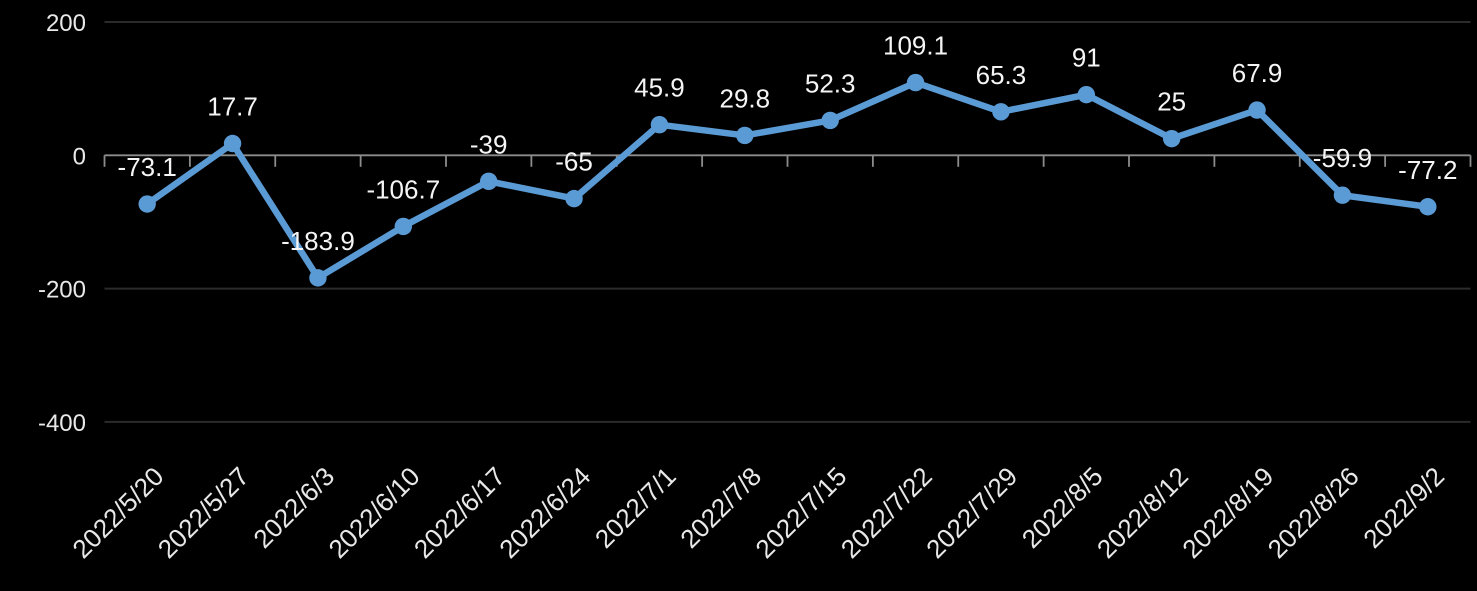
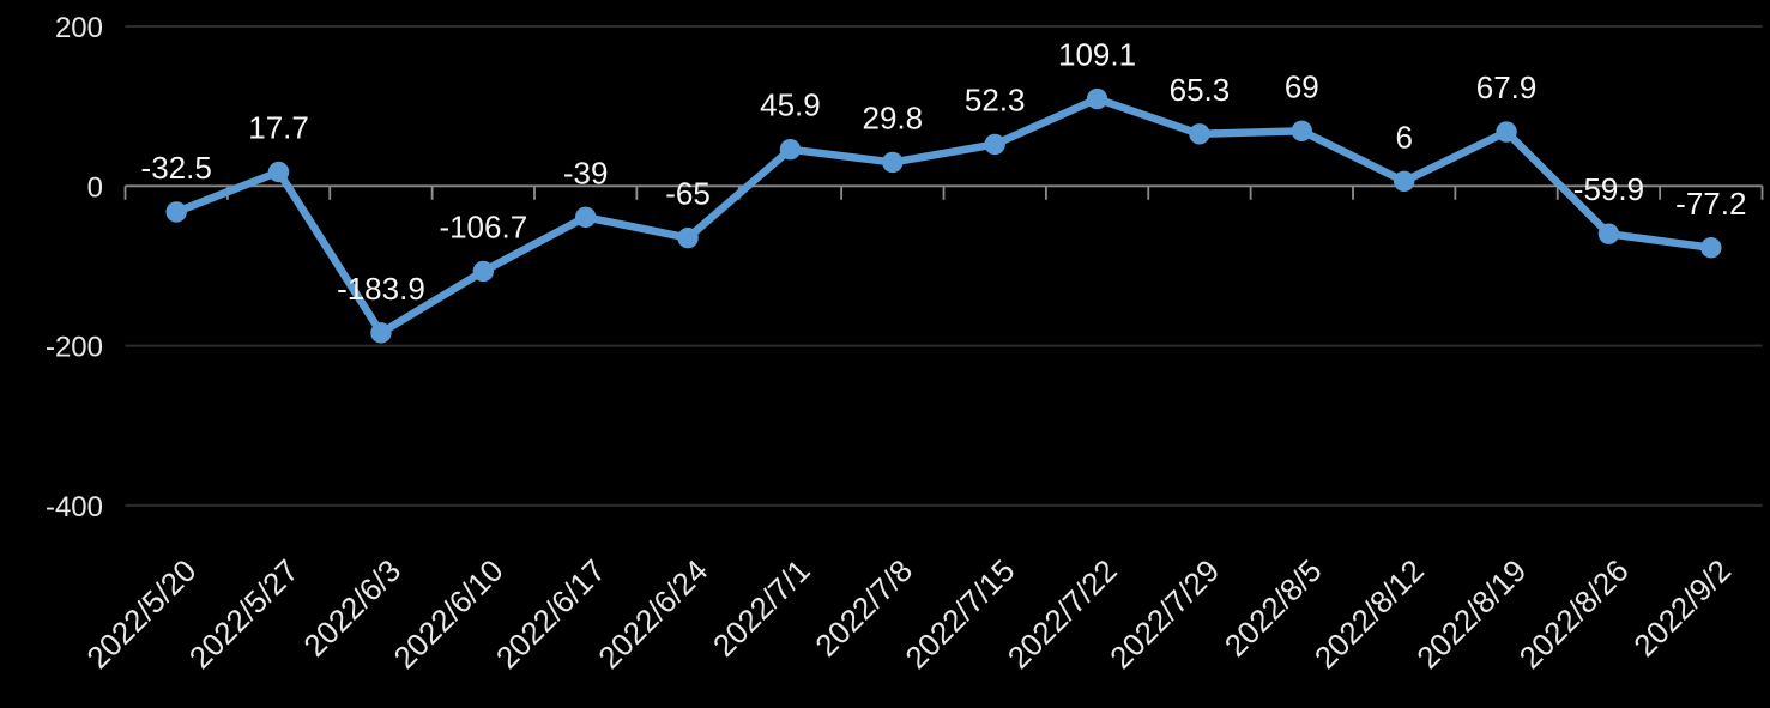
2022/5/20: -73.1 -> -32.5
2022/8/5: 91 -> 69
2022/8/12: 25 -> 6
